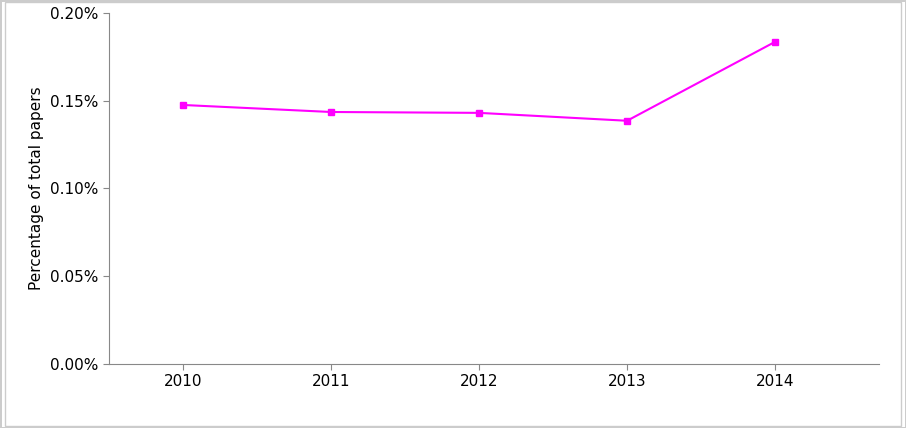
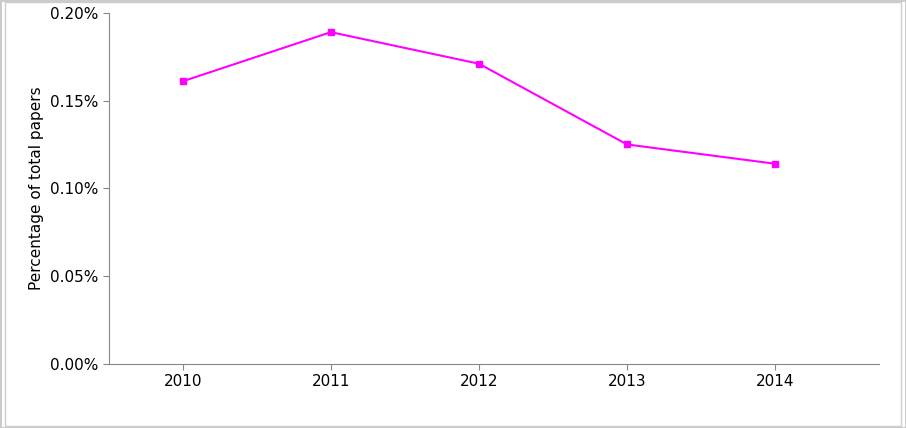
2010: 0.1475% -> 0.1610%
2011: 0.1435% -> 0.1890%
2012: 0.1430% -> 0.1710%
2013: 0.1385% -> 0.1250%
2014: 0.1835% -> 0.1140%
